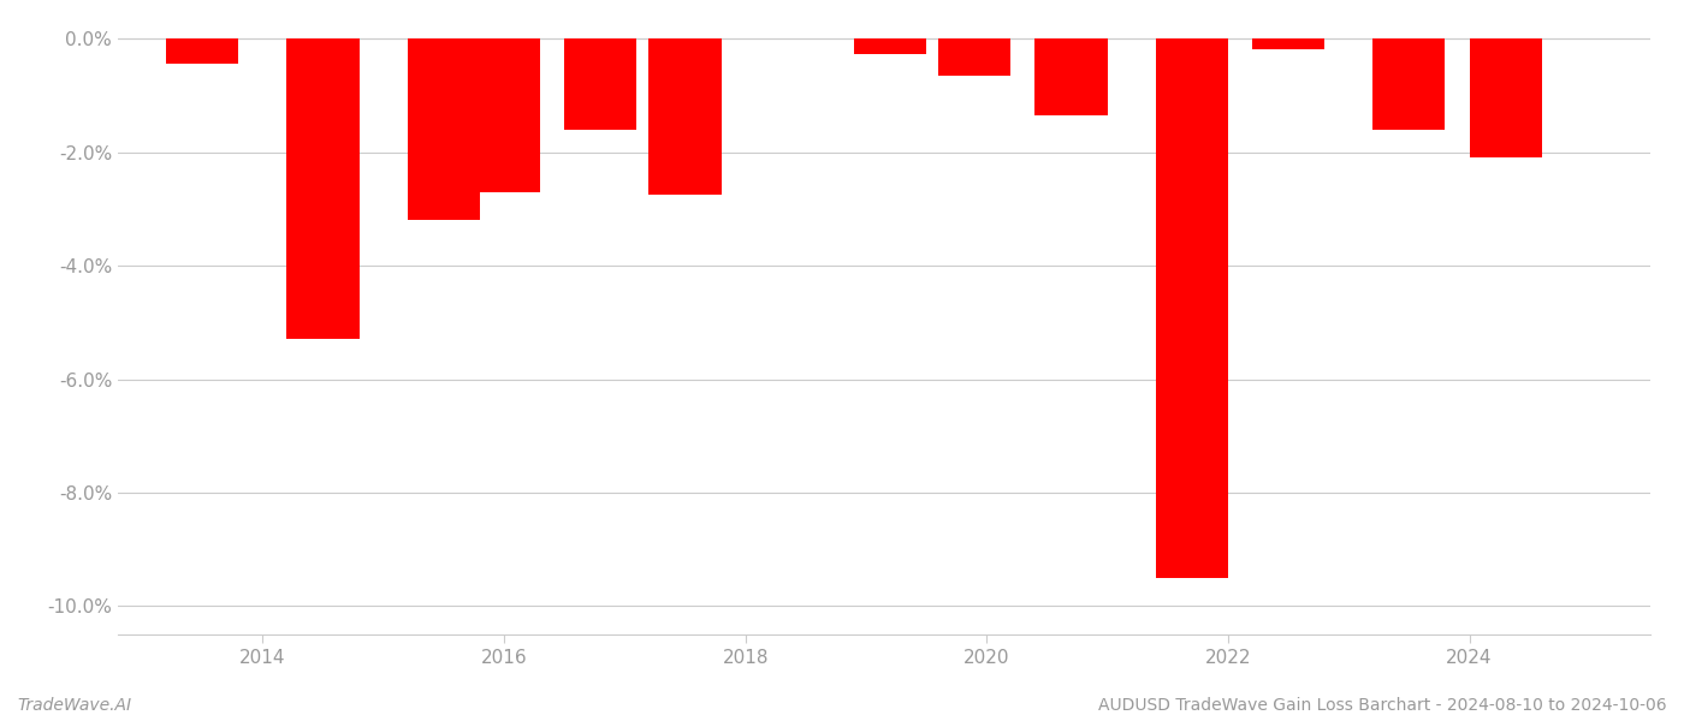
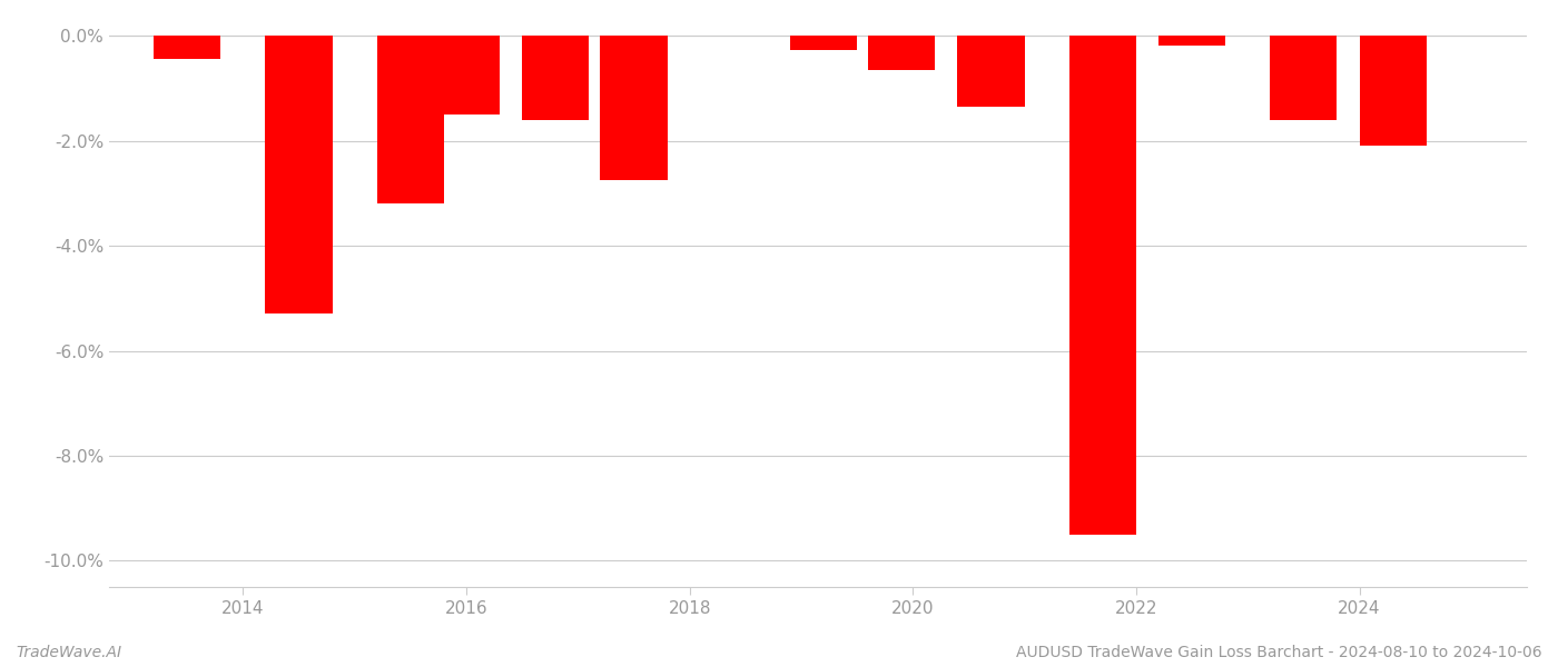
2016: -2.70% -> -1.50%
